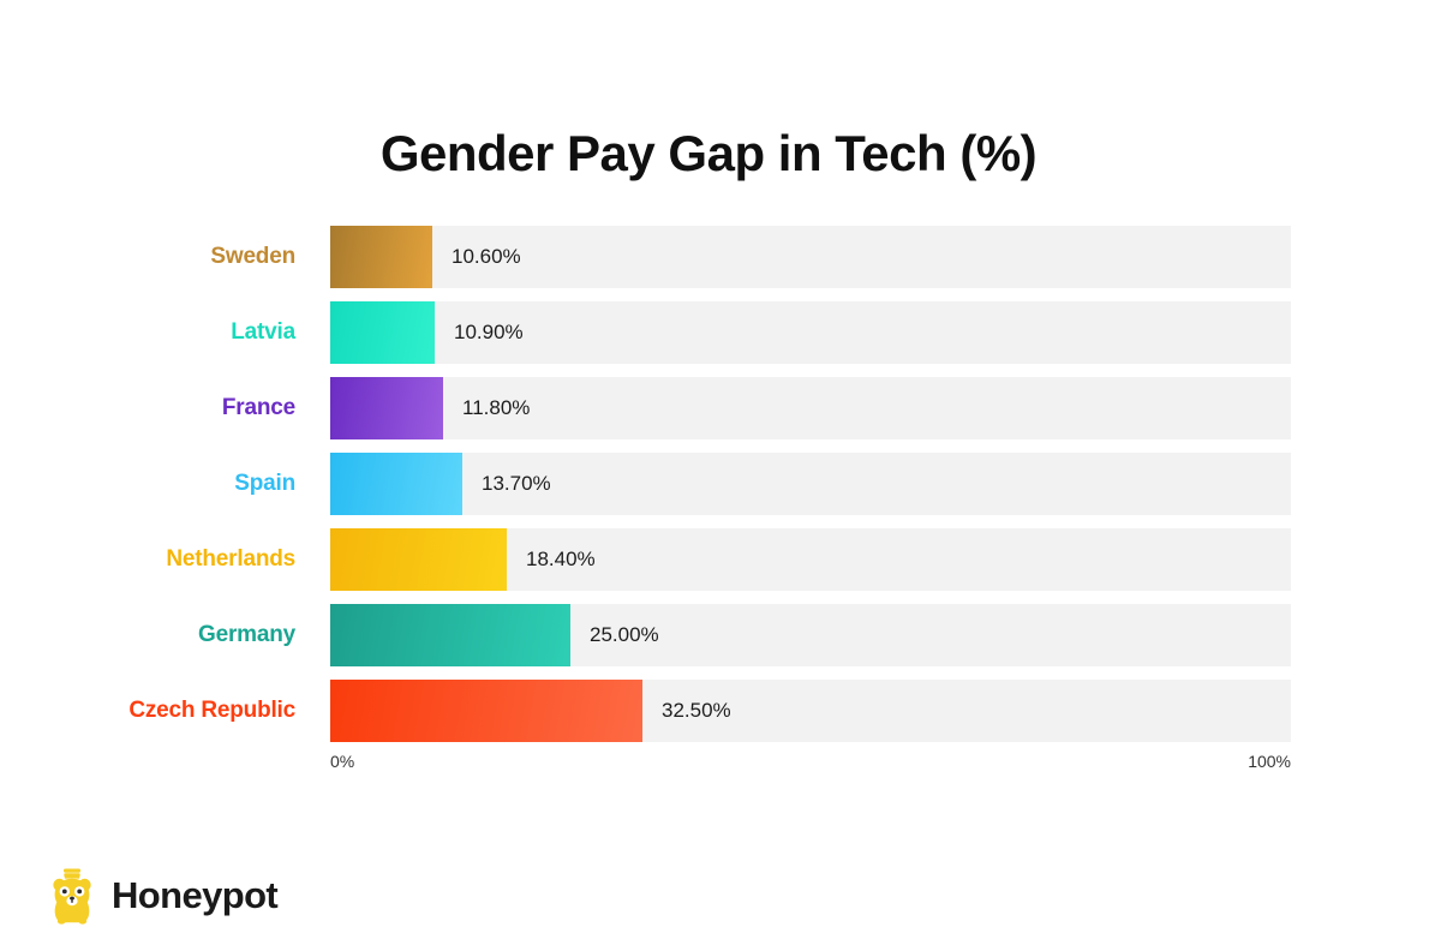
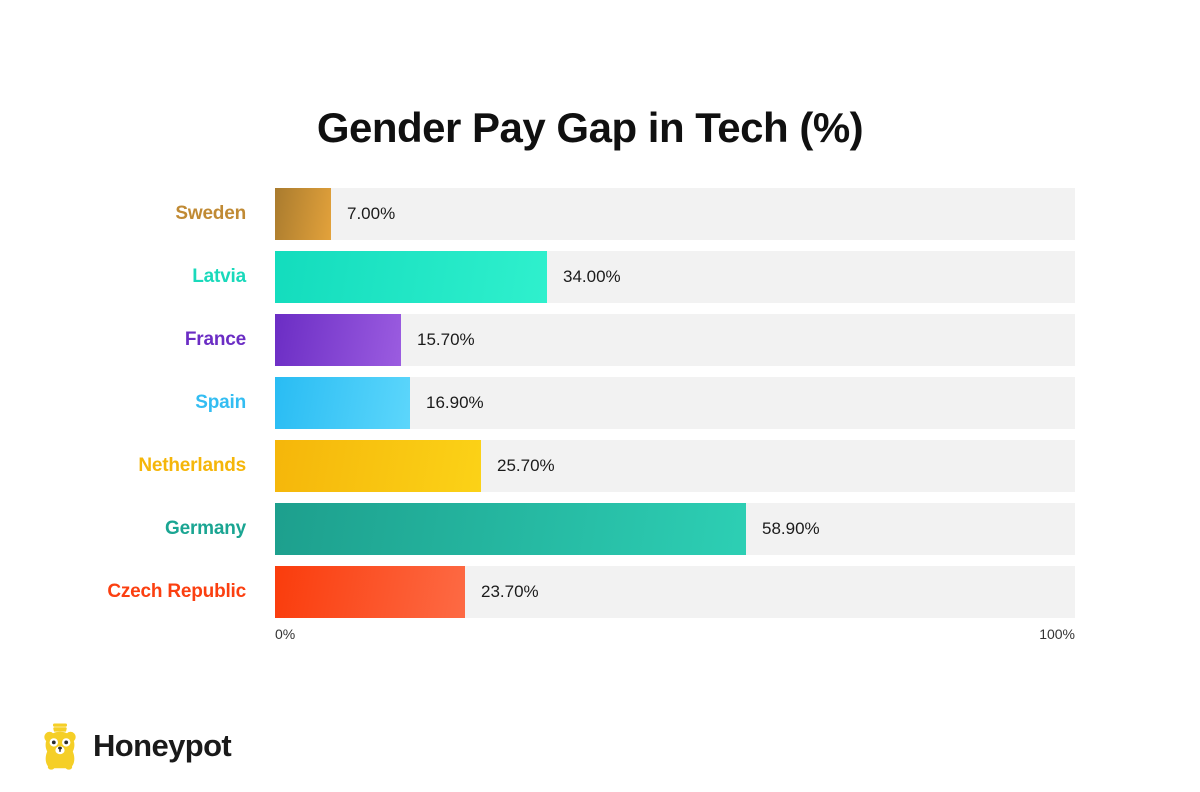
Sweden: 10.60% -> 7.00%
Latvia: 10.90% -> 34.00%
France: 11.80% -> 15.70%
Spain: 13.70% -> 16.90%
Netherlands: 18.40% -> 25.70%
Germany: 25.00% -> 58.90%
Czech Republic: 32.50% -> 23.70%
